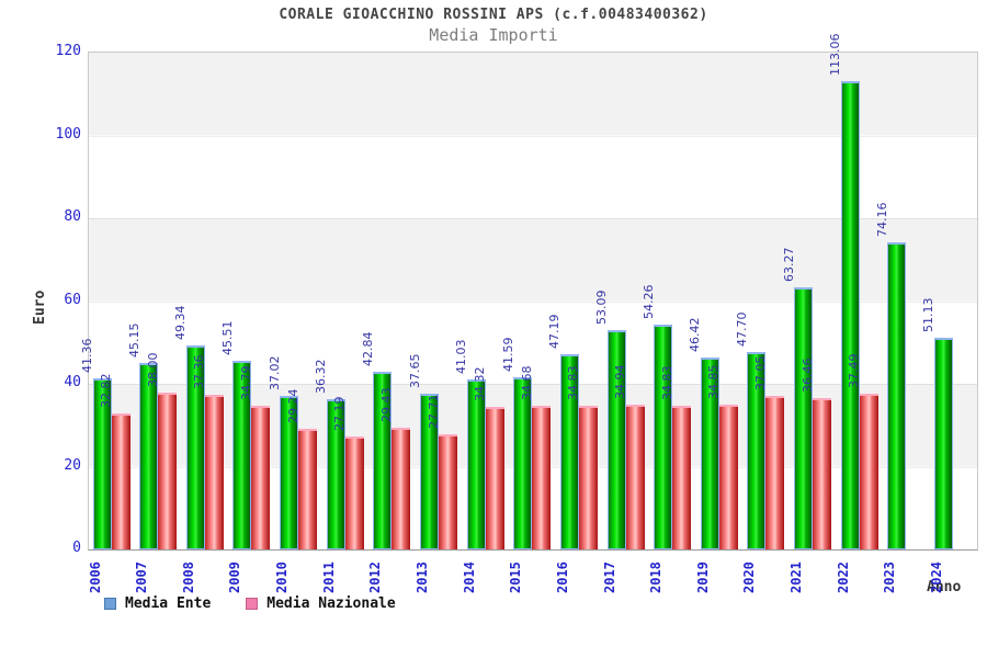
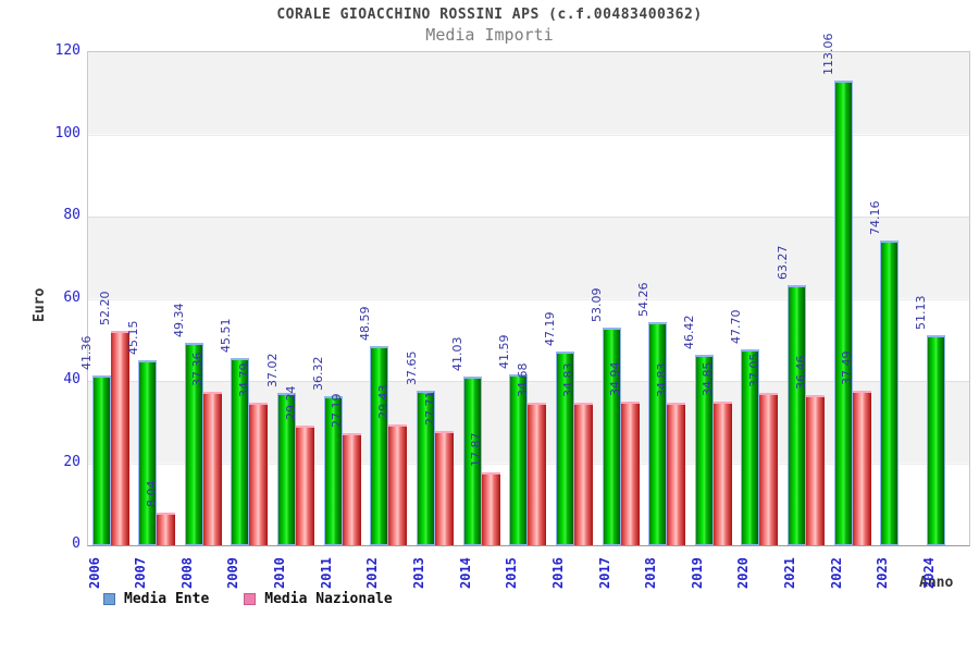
Media Nazionale/2006: 32.82 -> 52.20
Media Nazionale/2007: 38.00 -> 8.04
Media Ente/2012: 42.84 -> 48.59
Media Nazionale/2014: 34.32 -> 17.87
